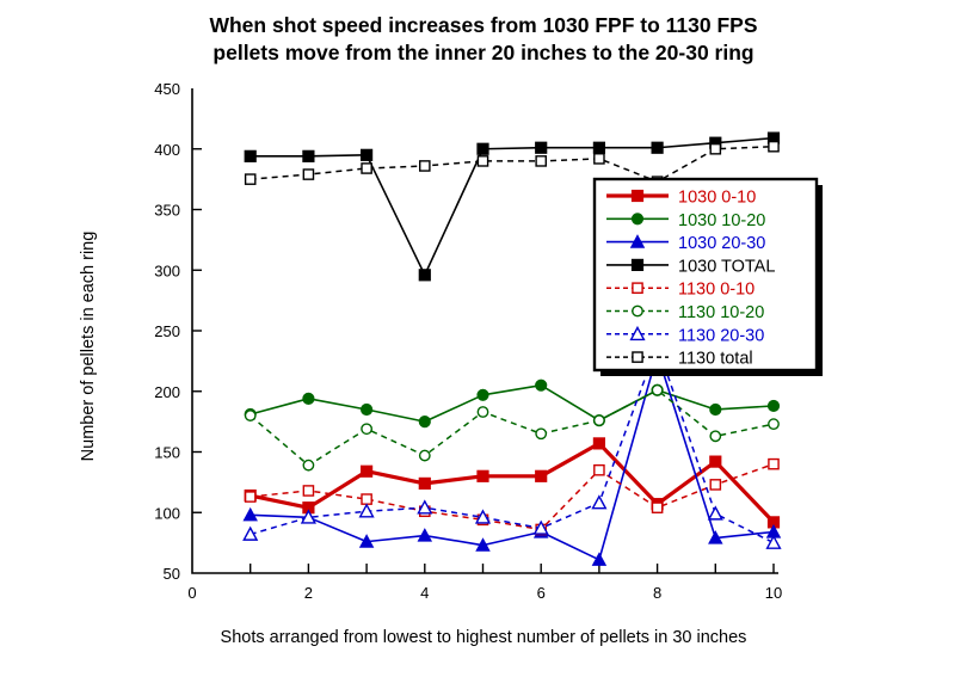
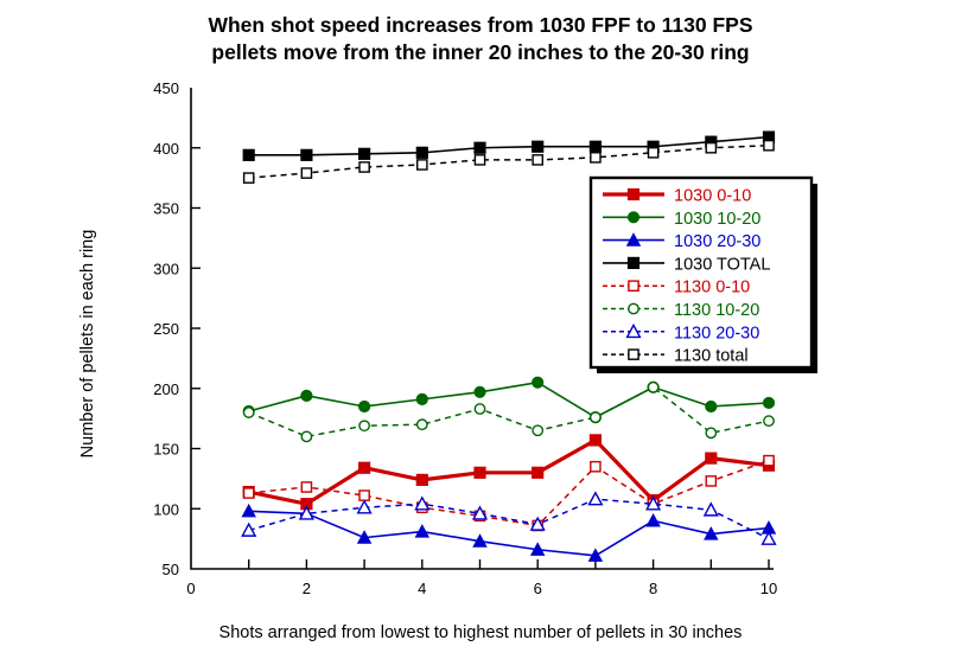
1130 10-20/2: 139 -> 160
1030 10-20/4: 175 -> 191
1030 TOTAL/4: 296 -> 396
1130 10-20/4: 147 -> 170
1030 20-30/6: 84 -> 66
1030 20-30/8: 231 -> 90
1130 20-30/8: 238 -> 104
1130 total/8: 373 -> 396
1030 0-10/10: 92 -> 136
